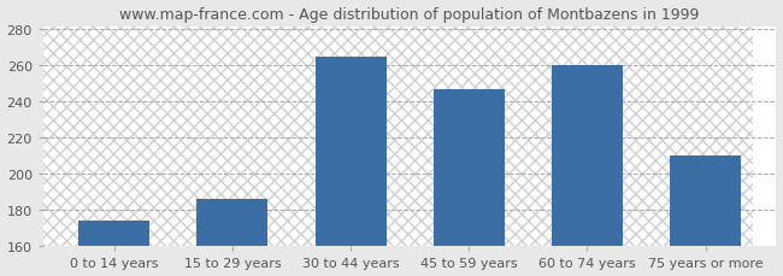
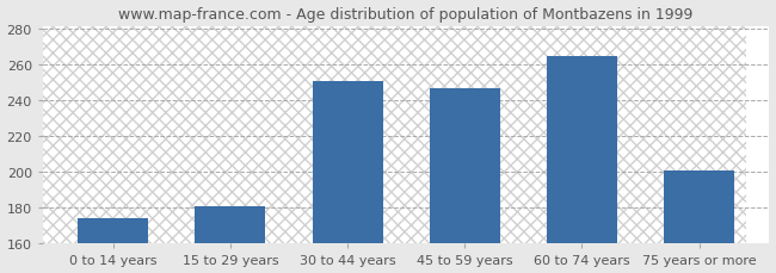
15 to 29 years: 186 -> 181
30 to 44 years: 265 -> 251
60 to 74 years: 260 -> 265
75 years or more: 210 -> 201
